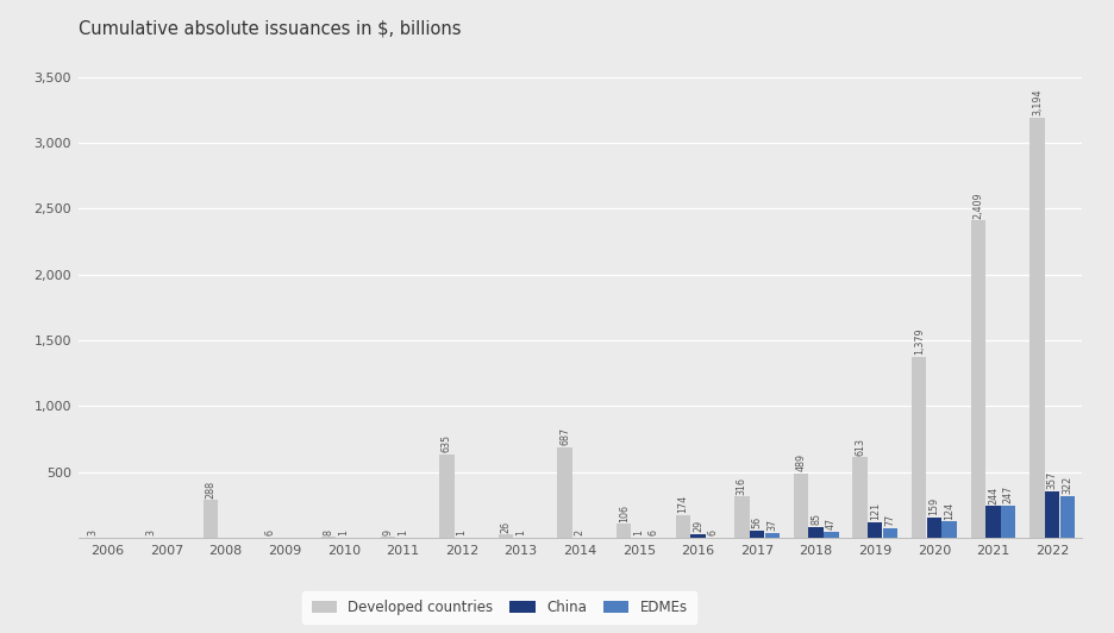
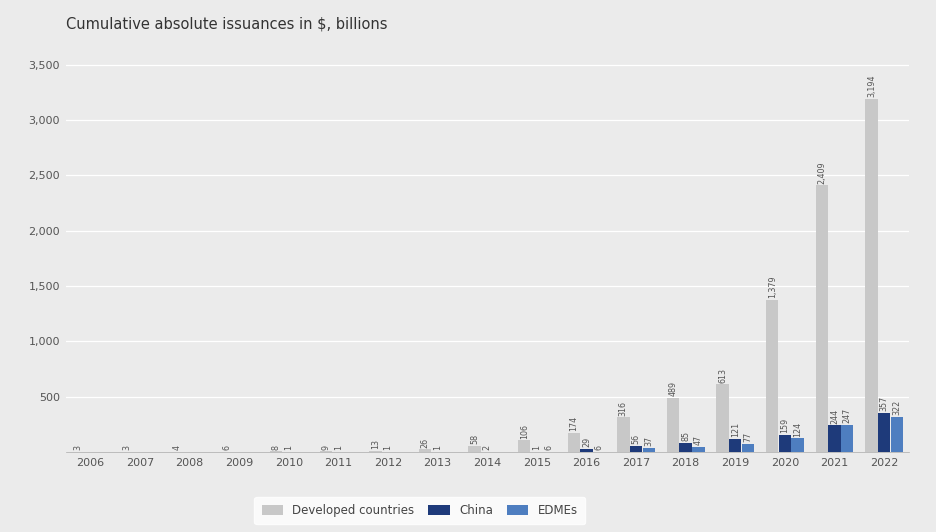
Developed countries/2008: 288 -> 4
Developed countries/2012: 635 -> 13
Developed countries/2014: 687 -> 58
